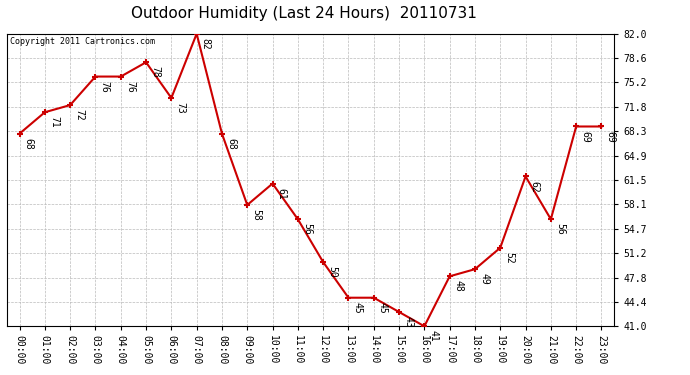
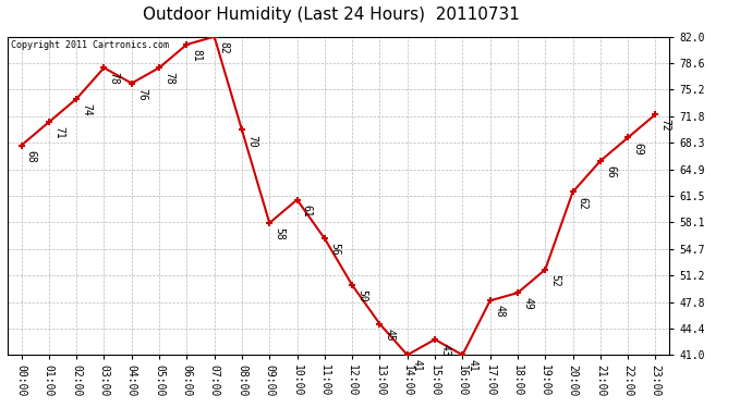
02:00: 72 -> 74
03:00: 76 -> 78
06:00: 73 -> 81
08:00: 68 -> 70
14:00: 45 -> 41
21:00: 56 -> 66
23:00: 69 -> 72
